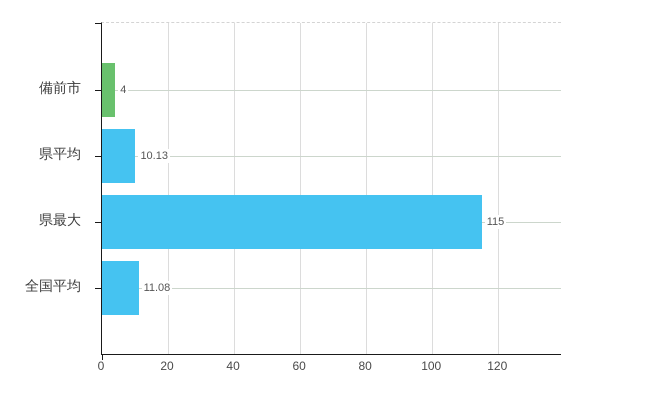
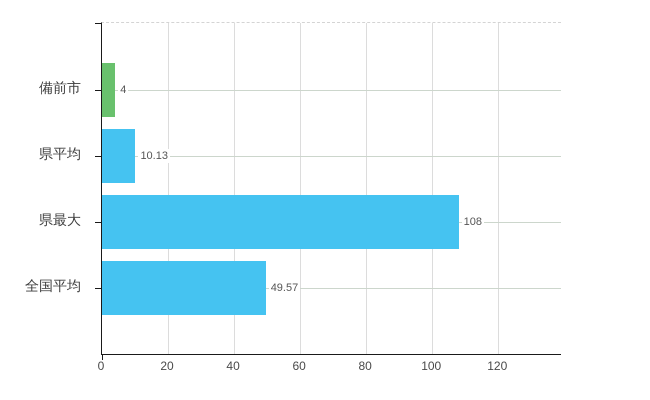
県最大: 115 -> 108
全国平均: 11.08 -> 49.57
